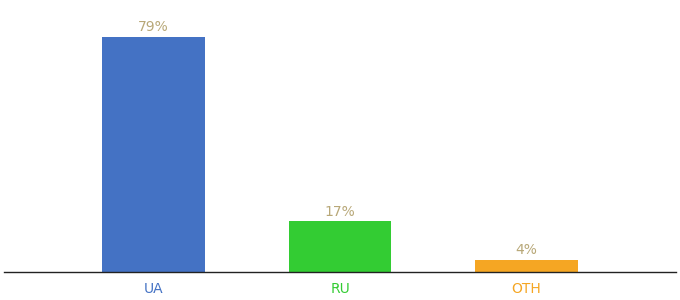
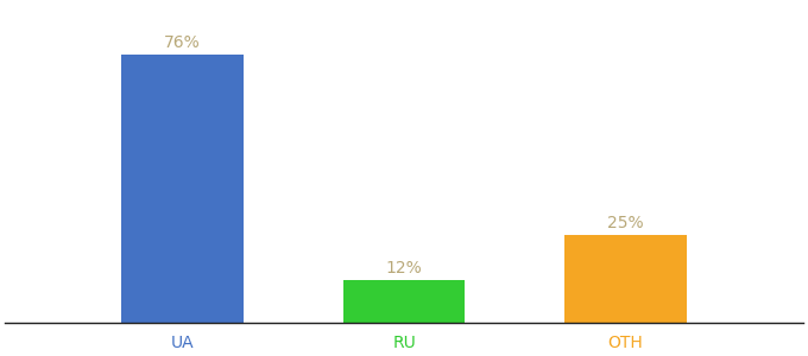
UA: 79% -> 76%
RU: 17% -> 12%
OTH: 4% -> 25%
